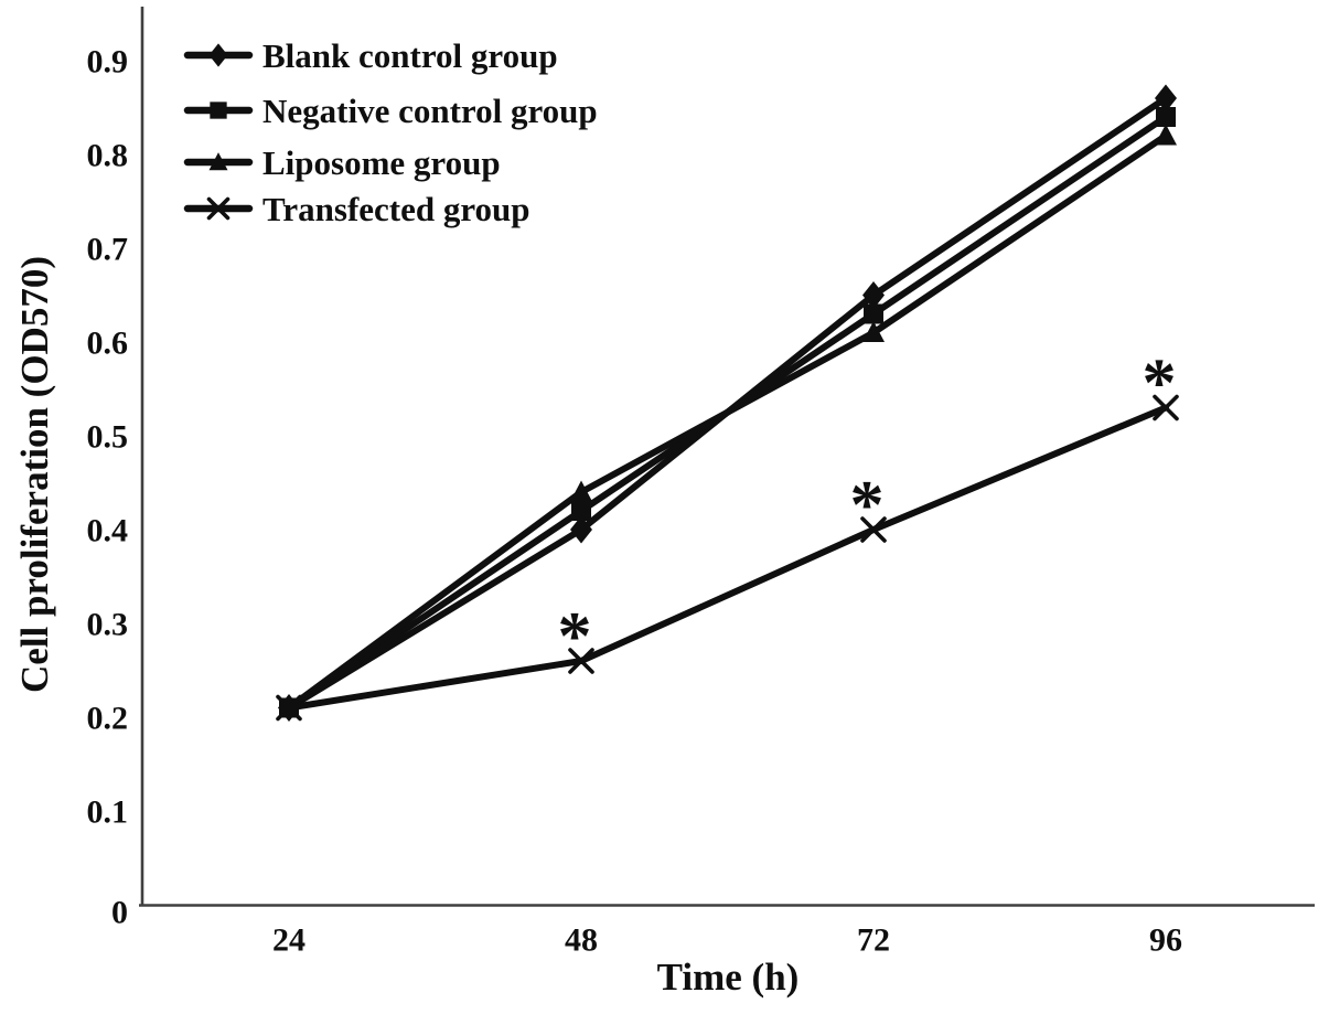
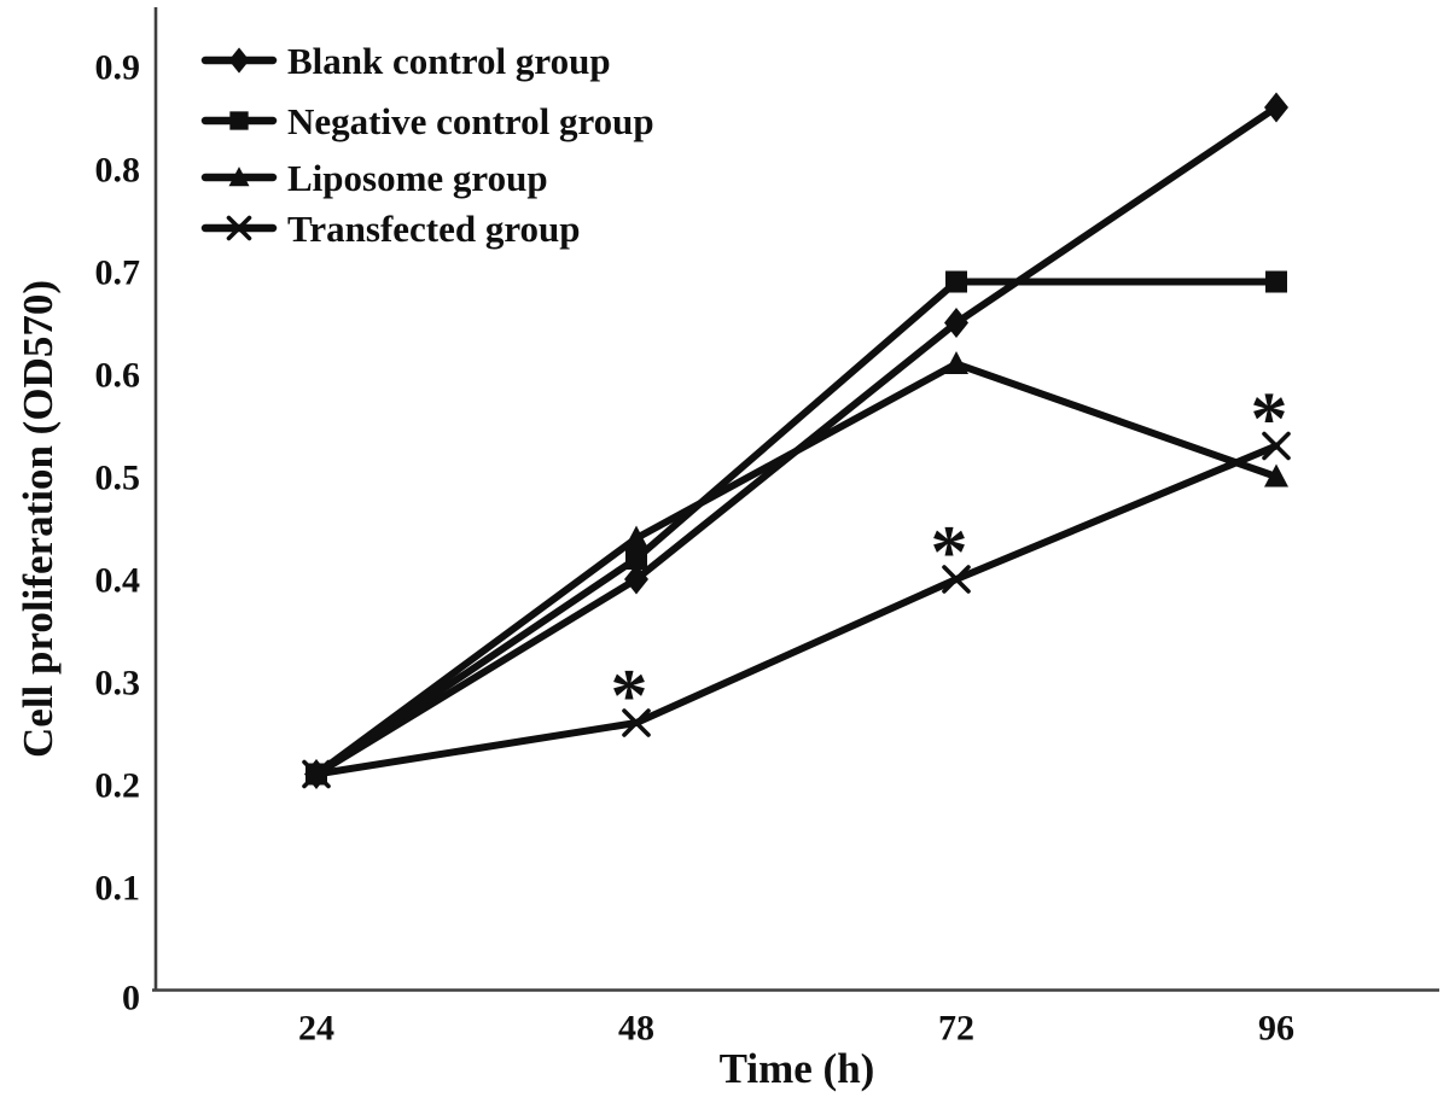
Negative control group/72: 0.63 -> 0.69
Negative control group/96: 0.84 -> 0.69
Liposome group/96: 0.82 -> 0.50
